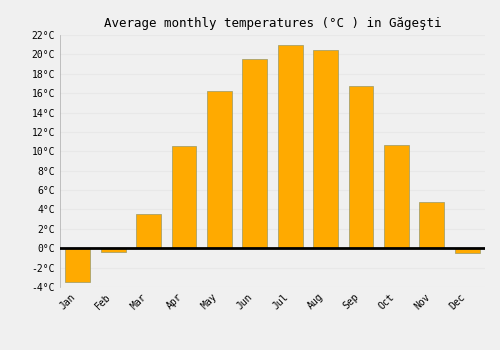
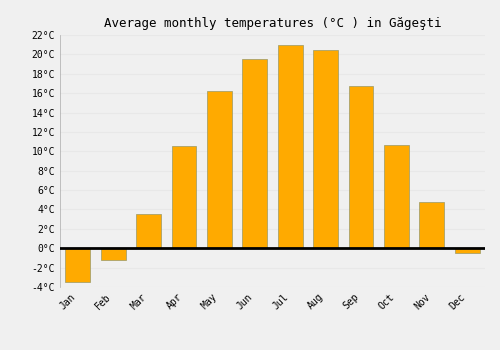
Feb: -0.4°C -> -1.2°C
